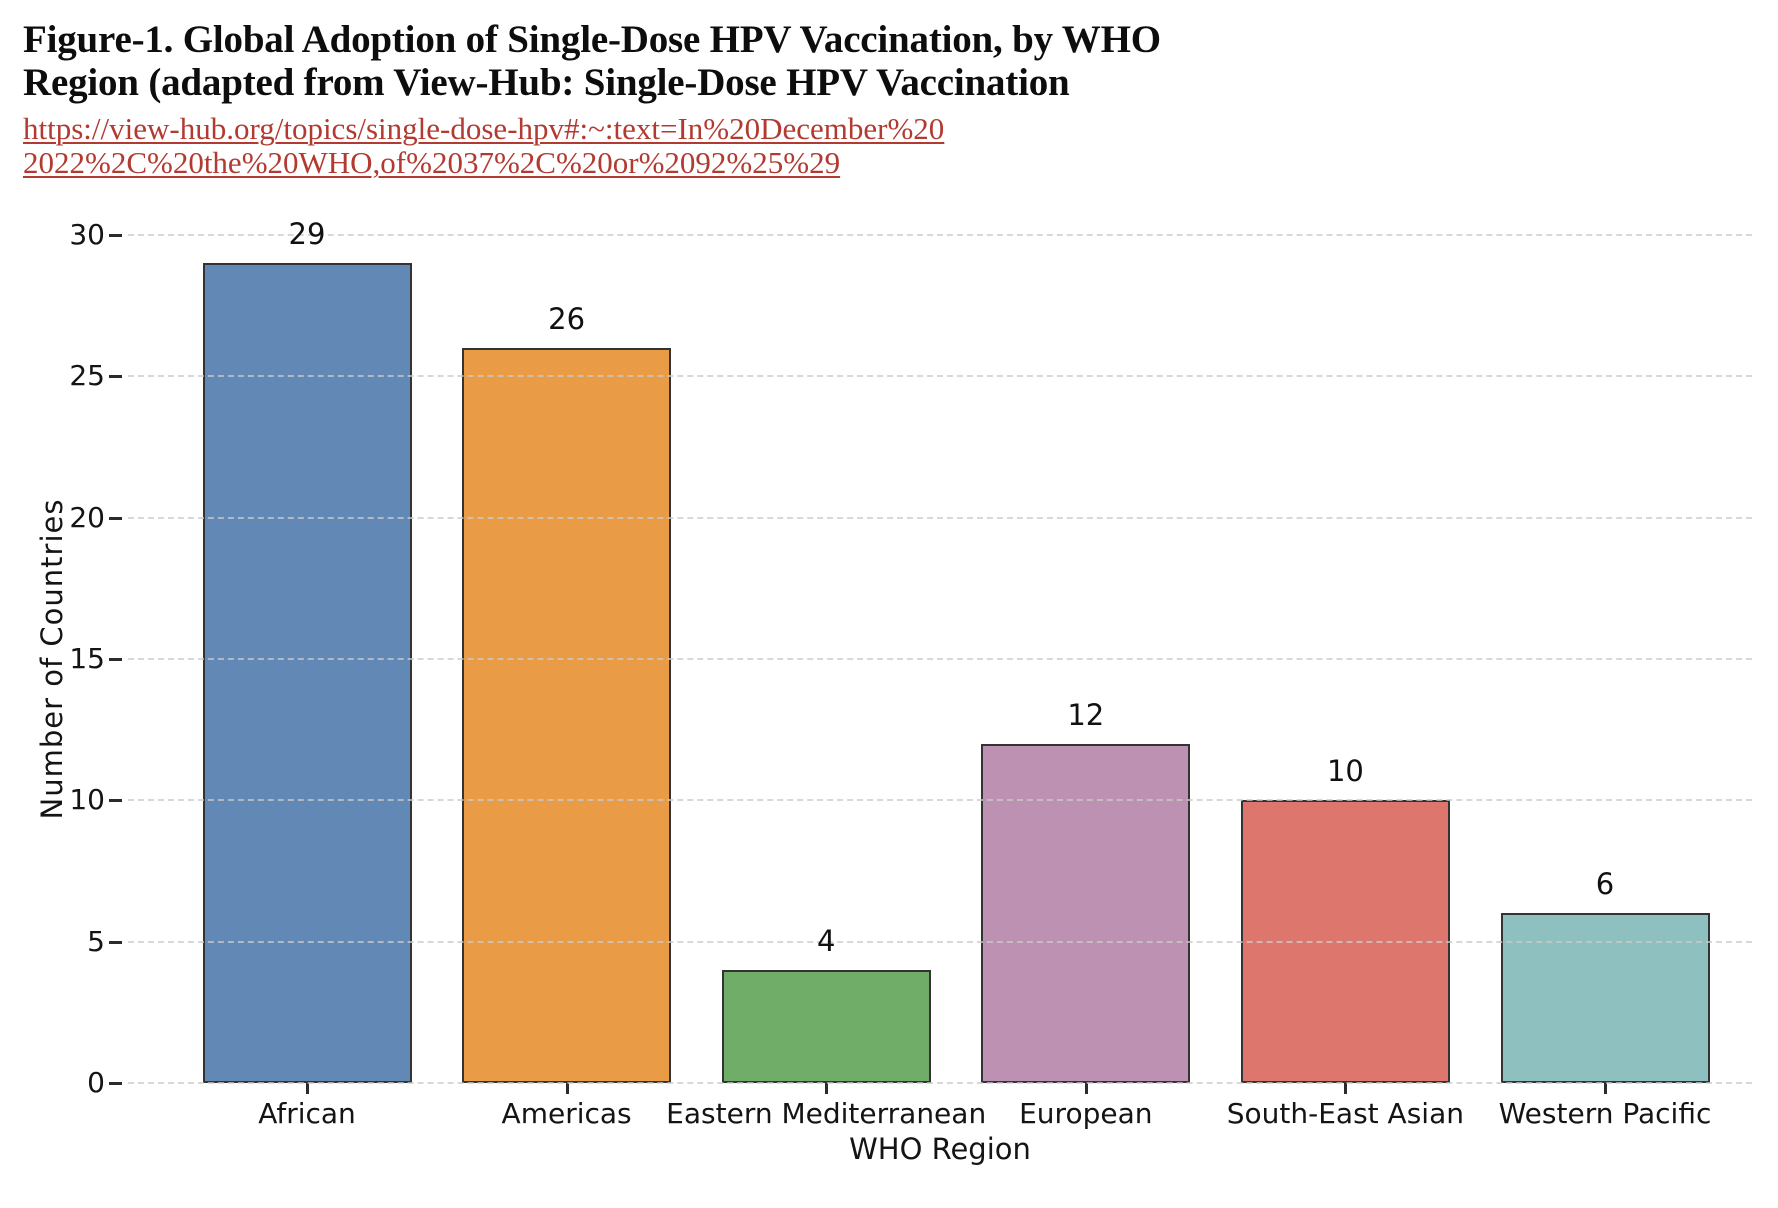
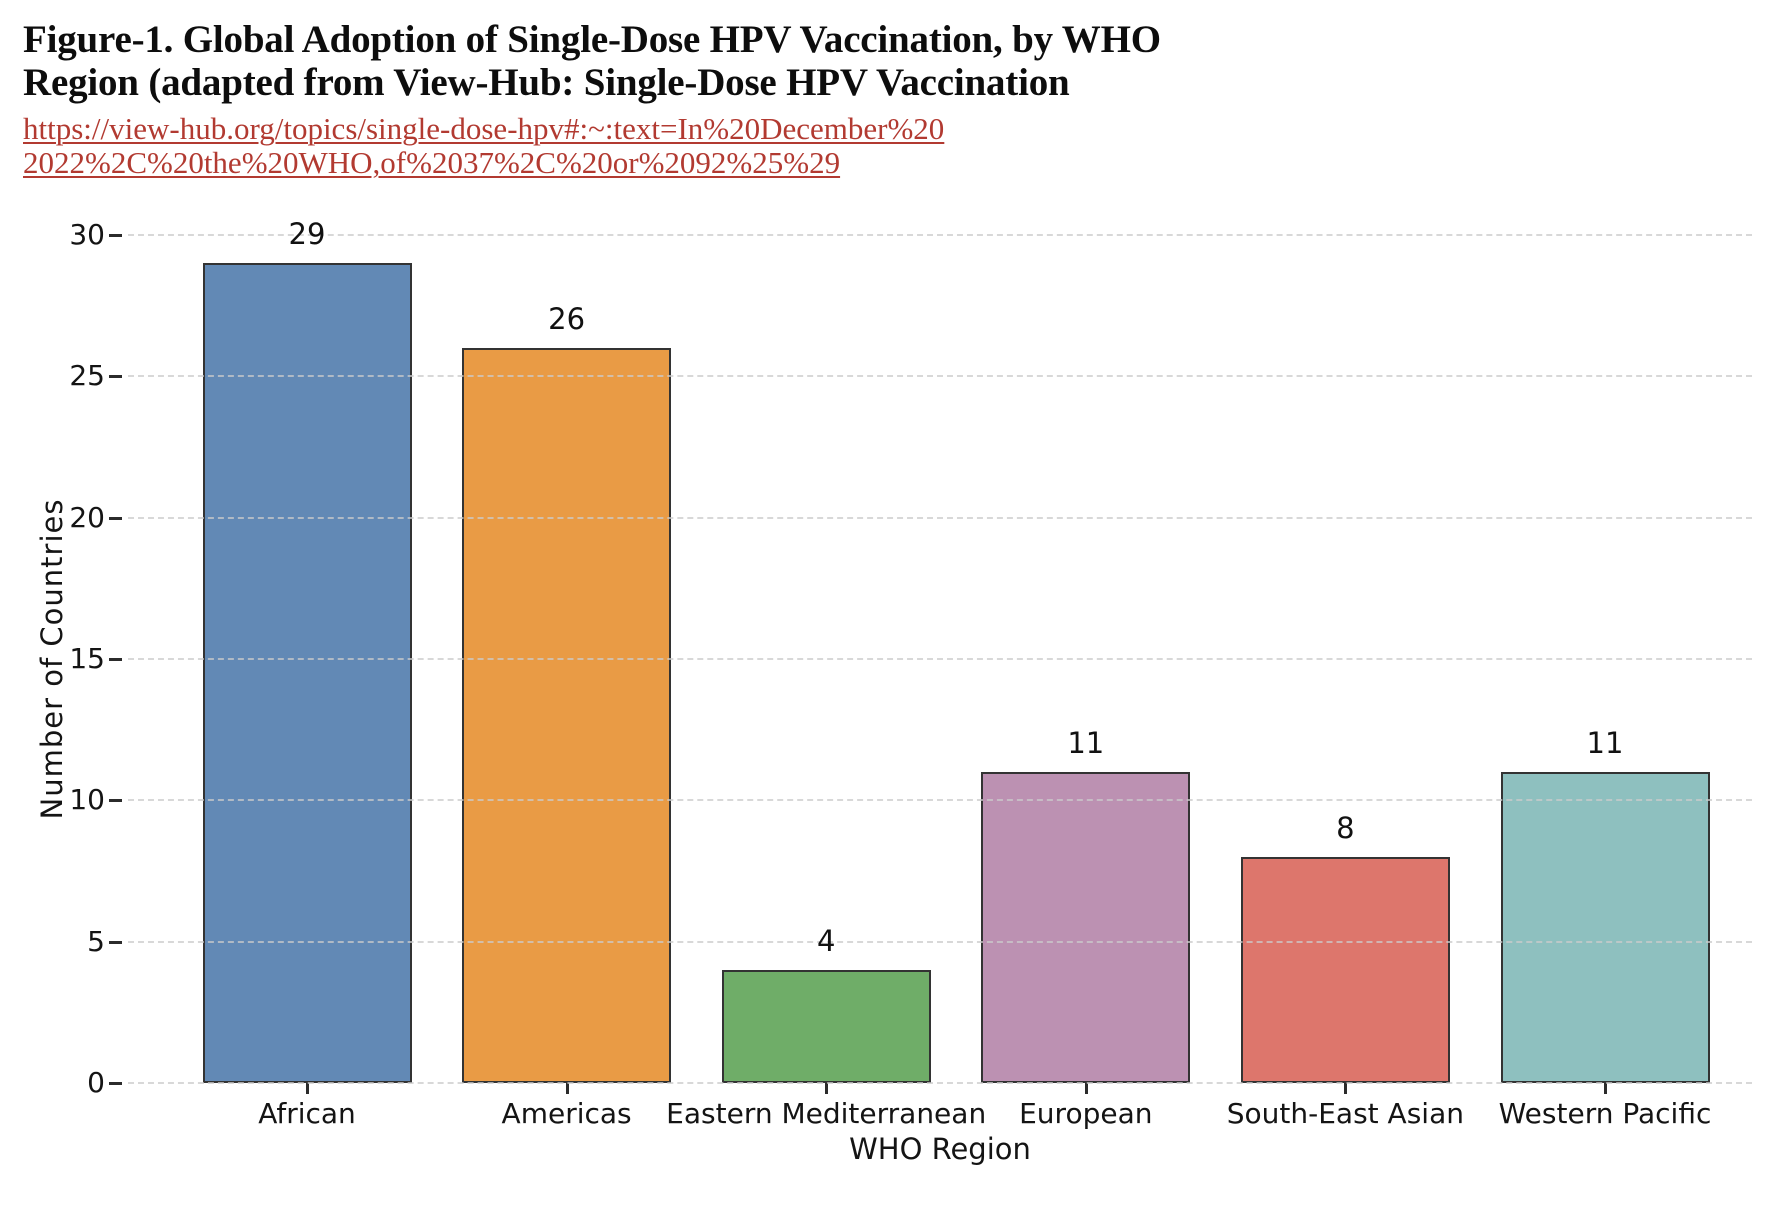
European: 12 -> 11
South-East Asian: 10 -> 8
Western Pacific: 6 -> 11
